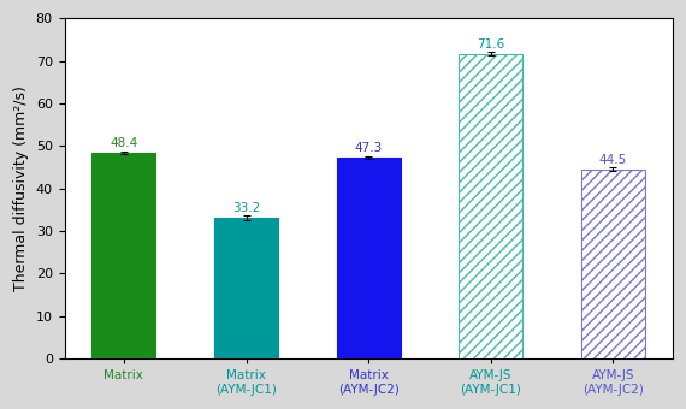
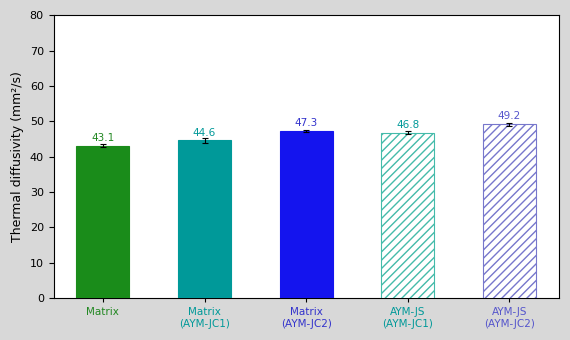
Matrix: 48.4 -> 43.1
Matrix (AYM-JC1): 33.2 -> 44.6
AYM-JS (AYM-JC1): 71.6 -> 46.8
AYM-JS (AYM-JC2): 44.5 -> 49.2
